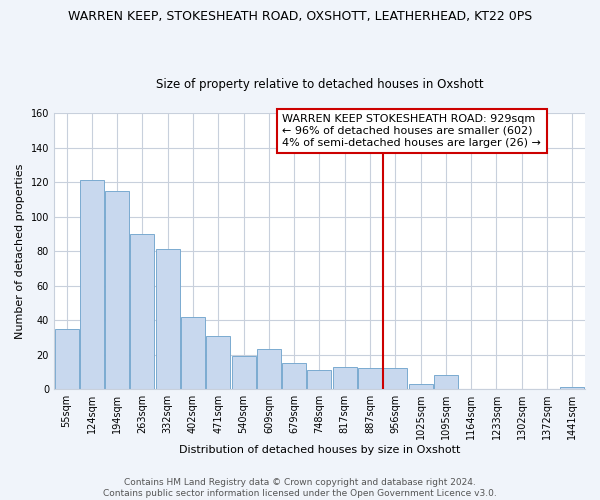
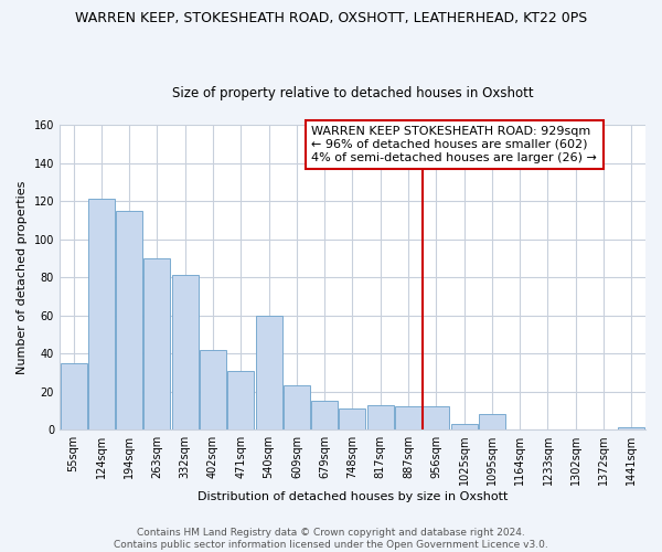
540sqm: 19 -> 60
